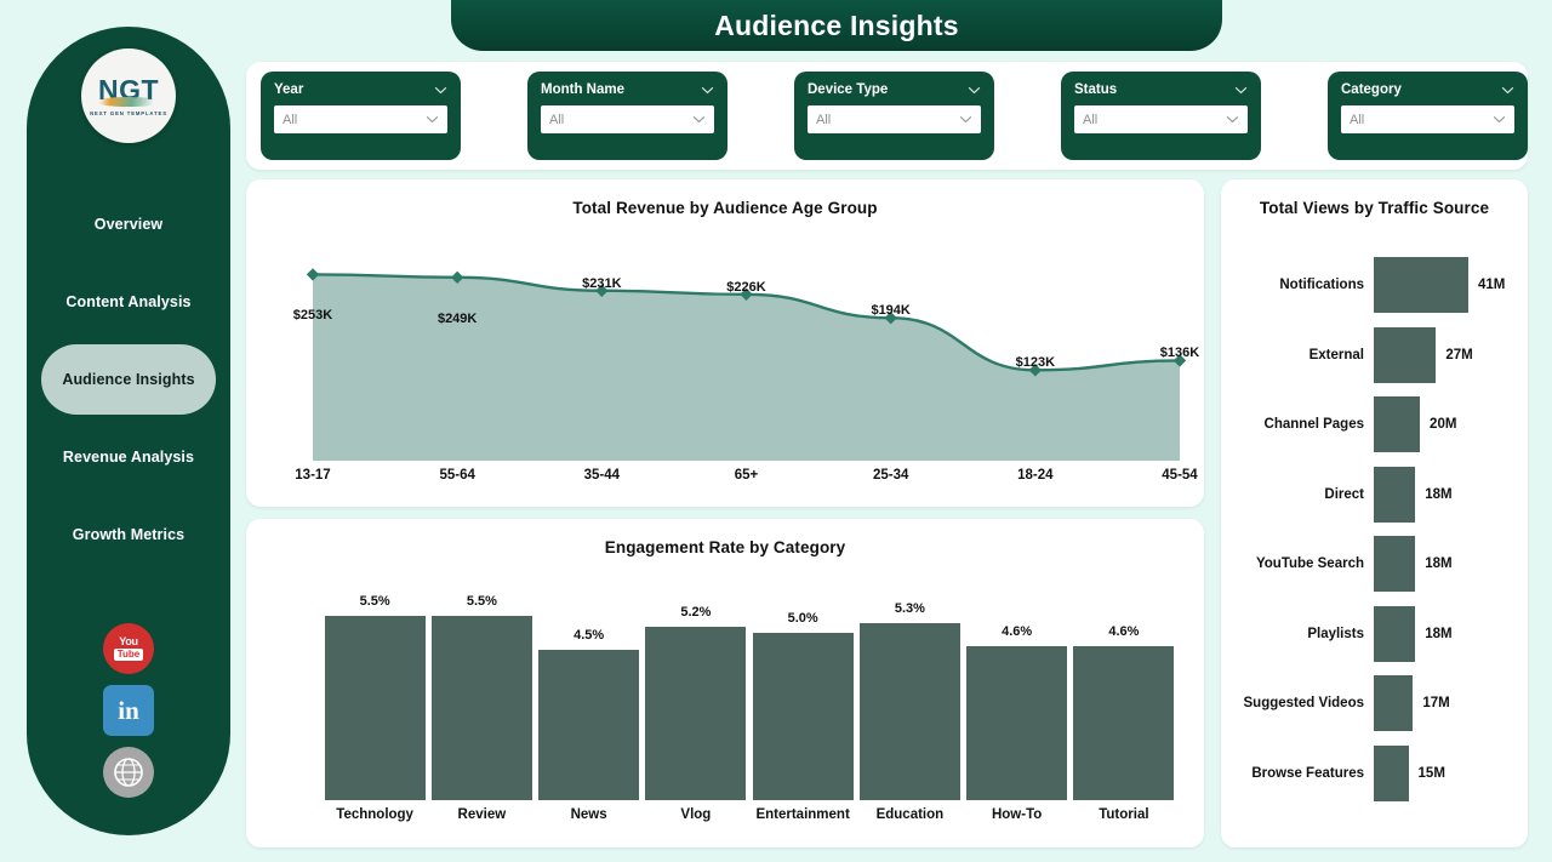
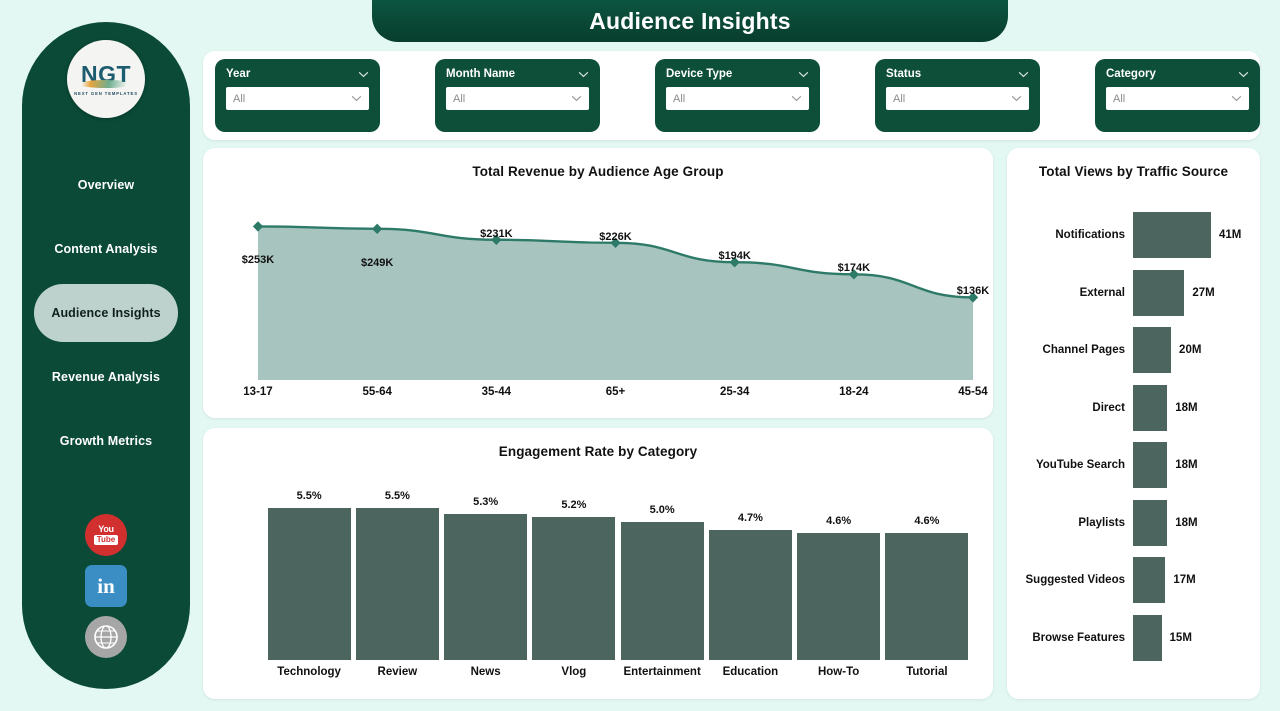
Total Revenue by Audience Age Group/18-24: $123K -> $174K
Engagement Rate by Category/News: 4.5% -> 5.3%
Engagement Rate by Category/Education: 5.3% -> 4.7%
